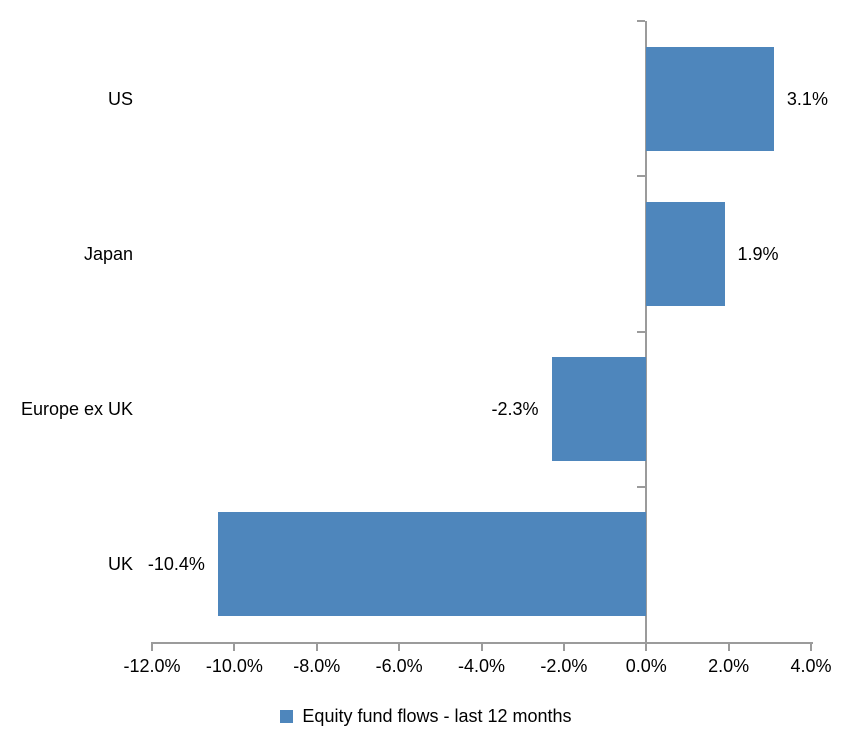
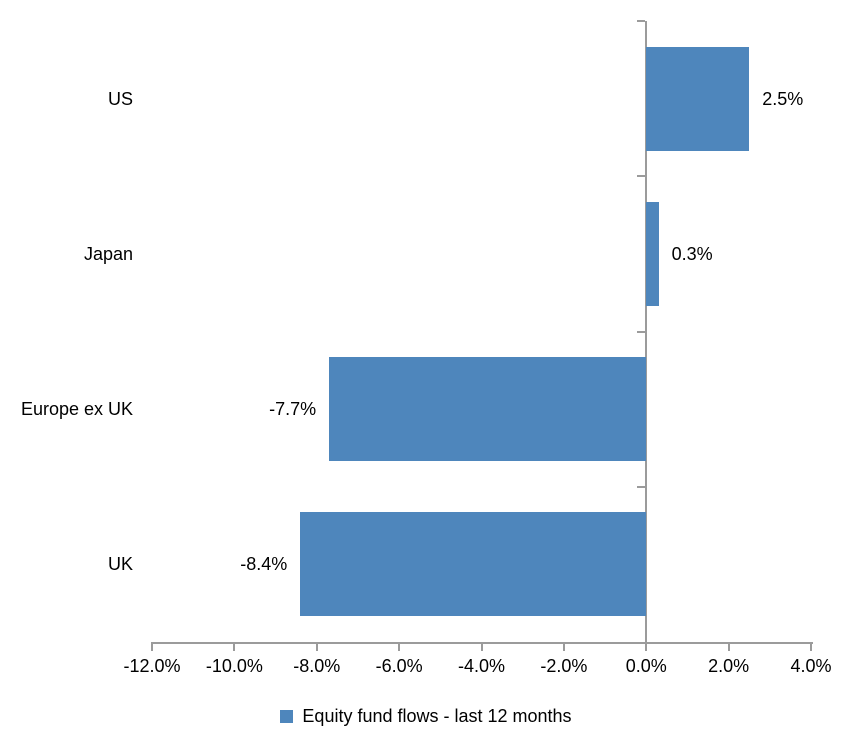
US: 3.1% -> 2.5%
Japan: 1.9% -> 0.3%
Europe ex UK: -2.3% -> -7.7%
UK: -10.4% -> -8.4%
